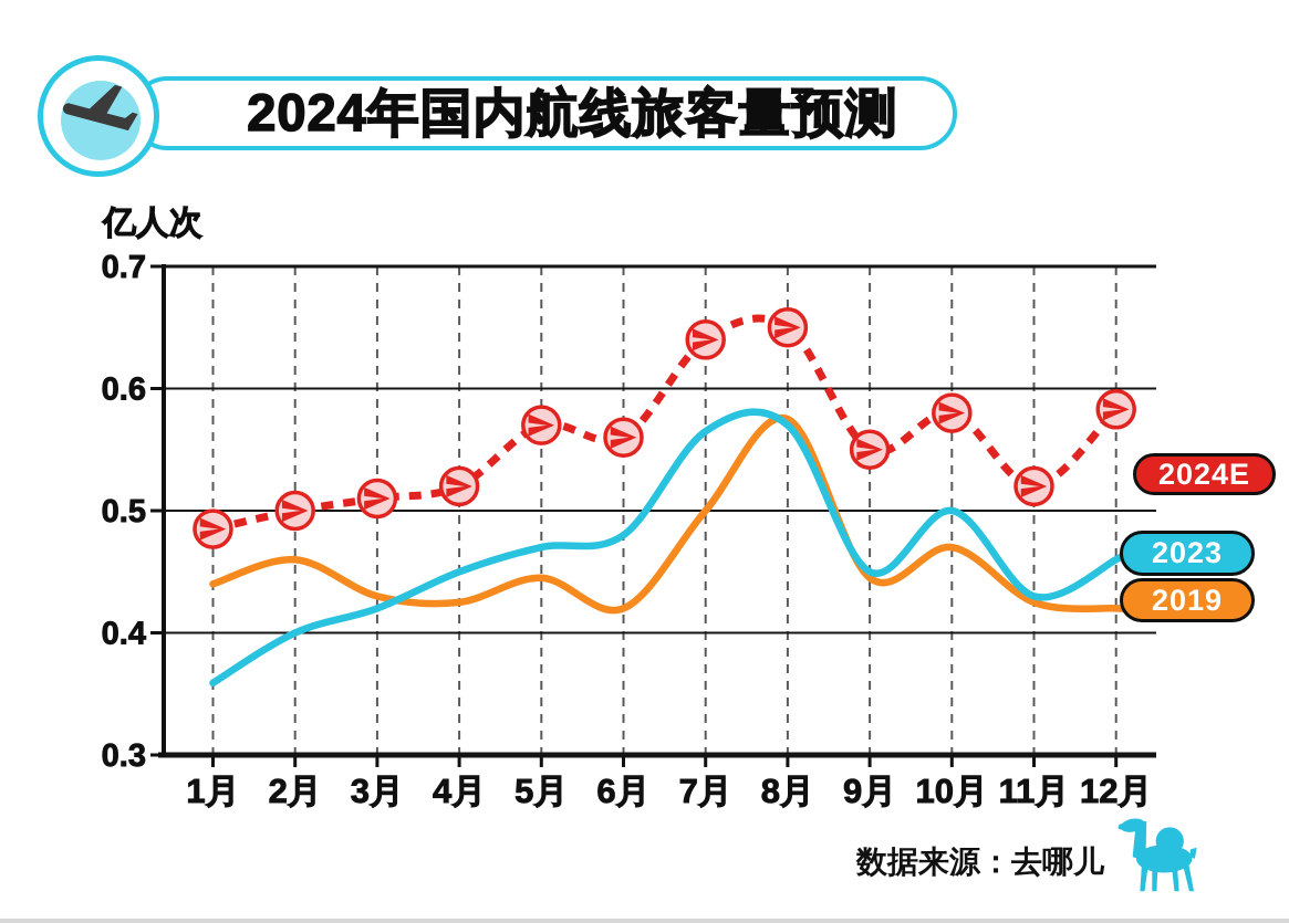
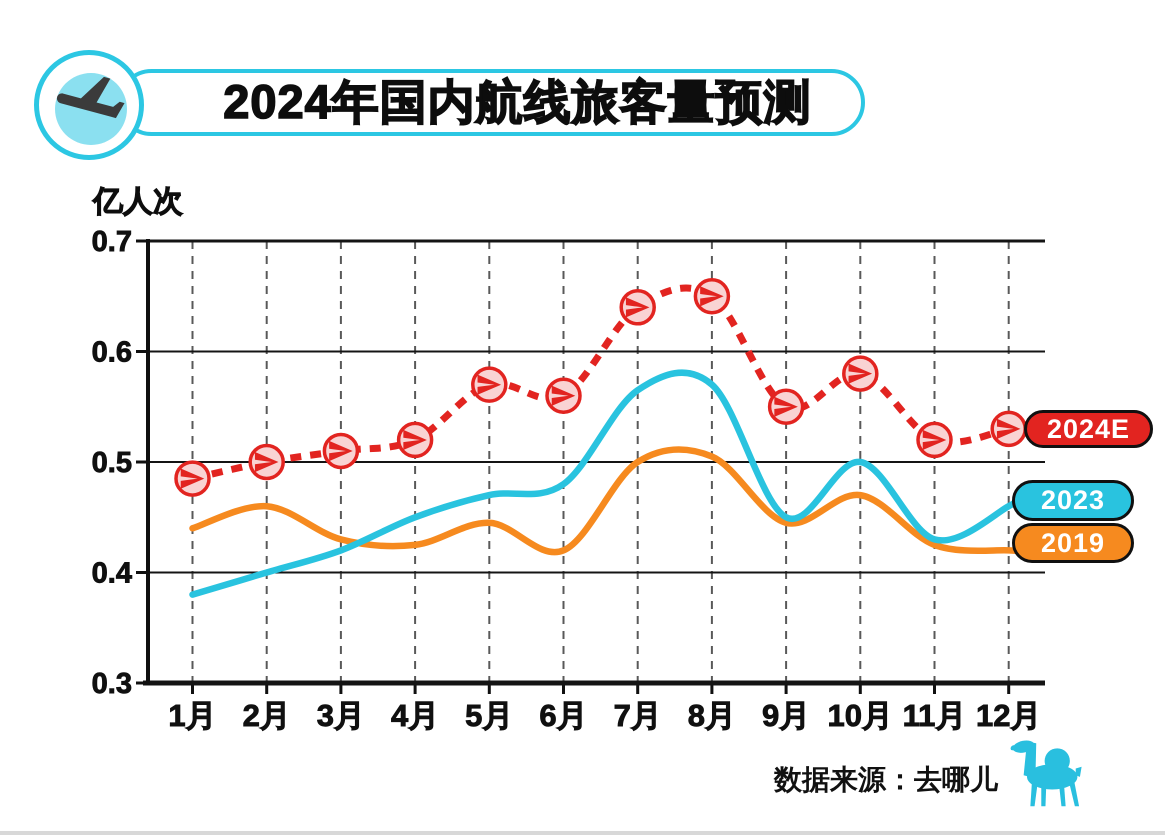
2023/1月: 0.359 -> 0.380
2019/8月: 0.575 -> 0.505
2024E/12月: 0.583 -> 0.530
